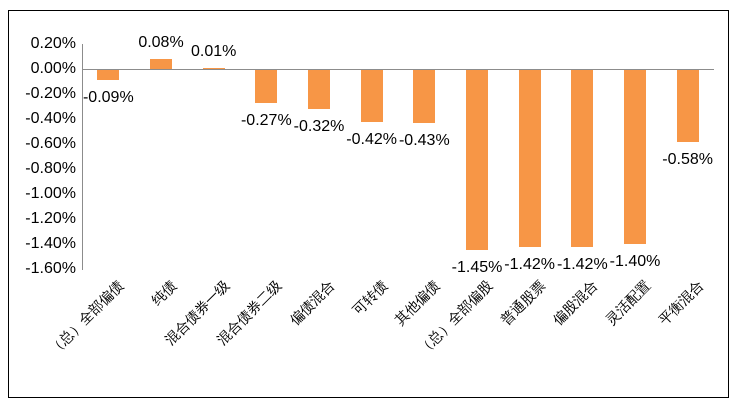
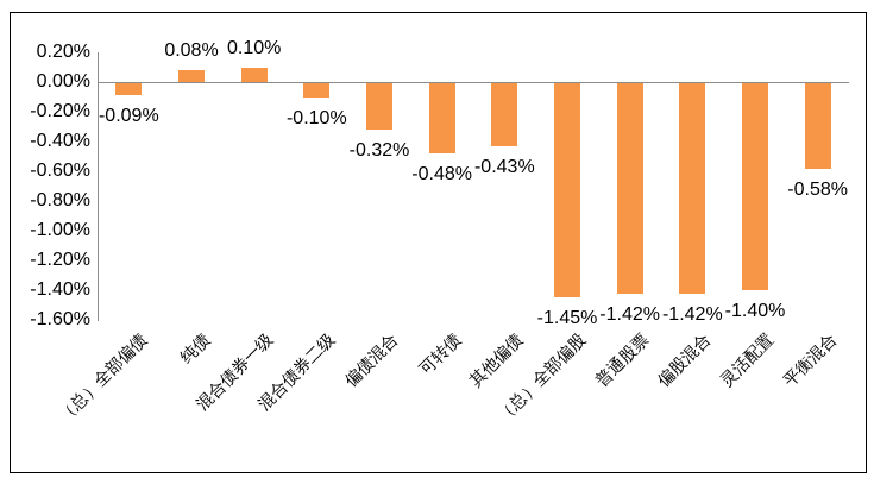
混合债券一级: 0.01% -> 0.10%
混合债券二级: -0.27% -> -0.10%
可转债: -0.42% -> -0.48%
